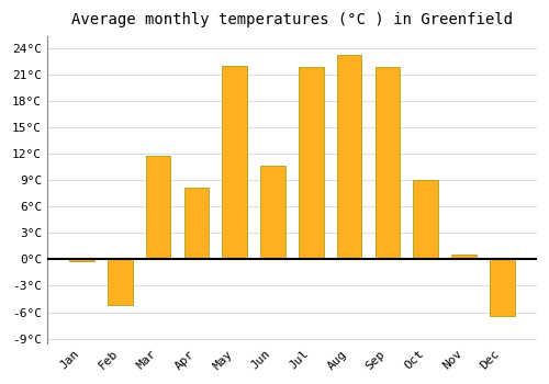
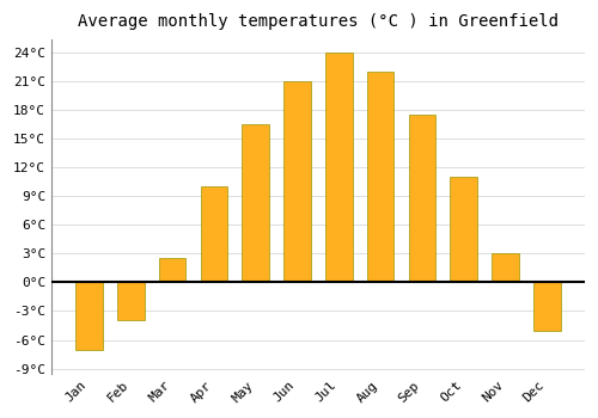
Jan: -0.2°C -> -7.0°C
Feb: -5.2°C -> -4.0°C
Mar: 11.8°C -> 2.5°C
Apr: 8.2°C -> 10.0°C
May: 22.0°C -> 16.5°C
Jun: 10.6°C -> 21.0°C
Jul: 21.8°C -> 24.0°C
Aug: 23.2°C -> 22.0°C
Sep: 21.8°C -> 17.5°C
Oct: 9.0°C -> 11.0°C
Nov: 0.6°C -> 3.0°C
Dec: -6.4°C -> -5.0°C
